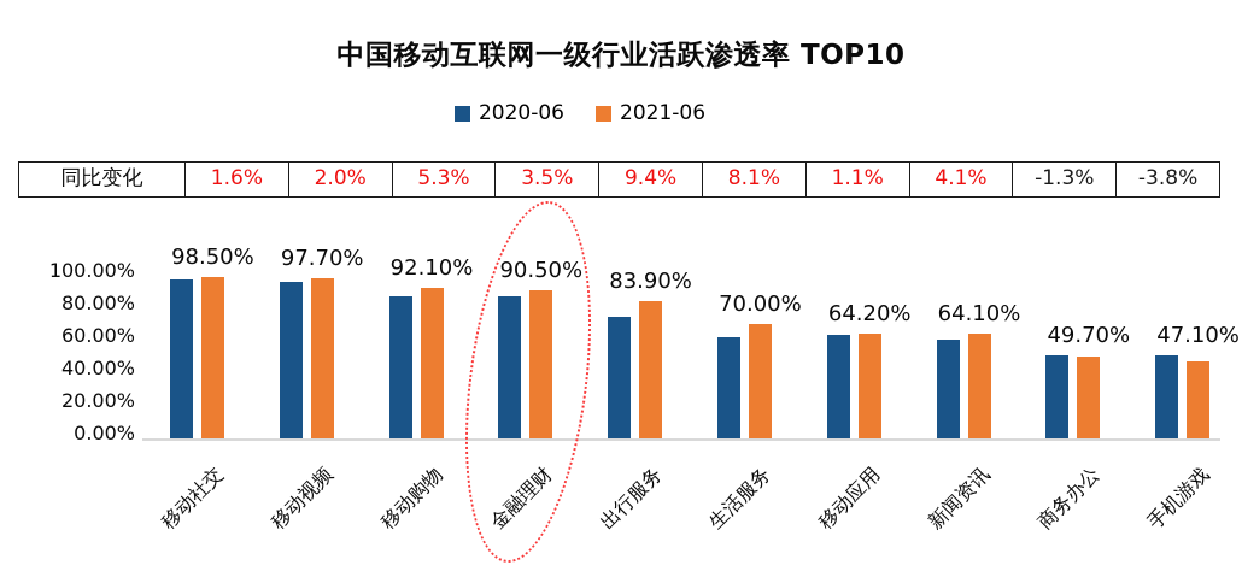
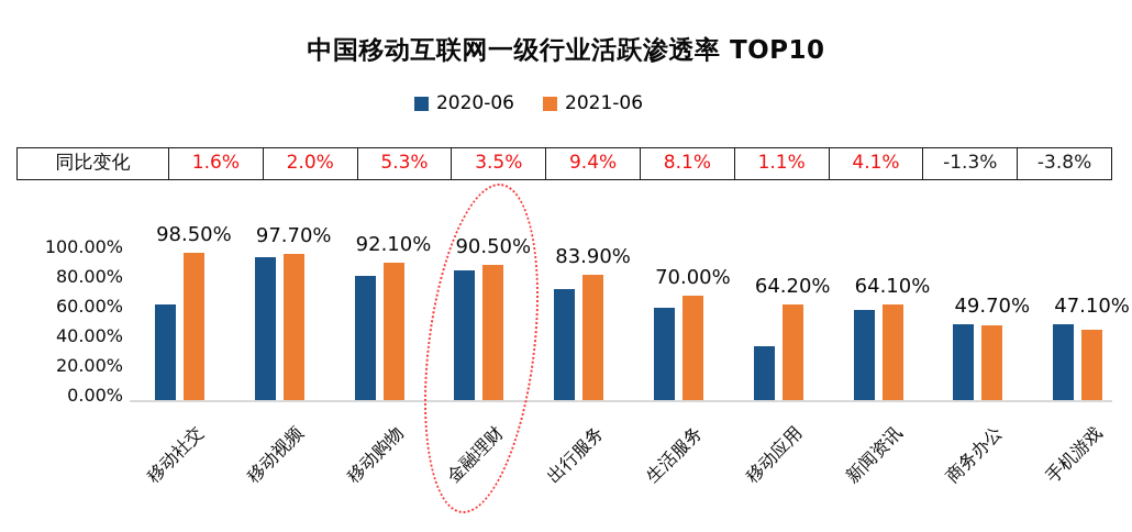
2020-06/移动社交: 97% -> 64%
2020-06/移动购物: 87% -> 83%
2020-06/移动应用: 63% -> 36%
